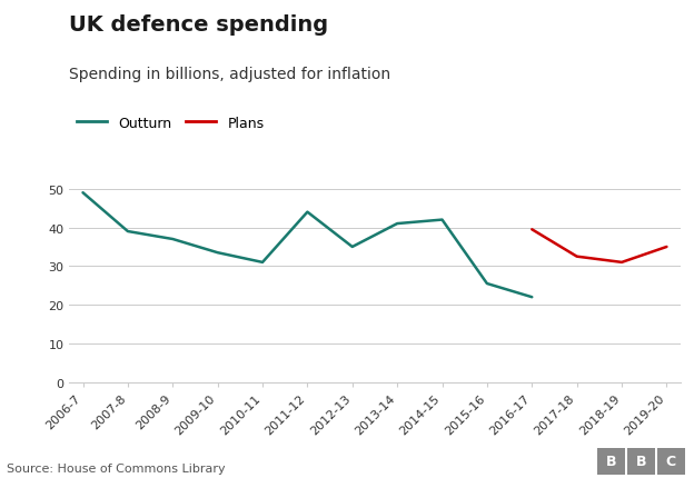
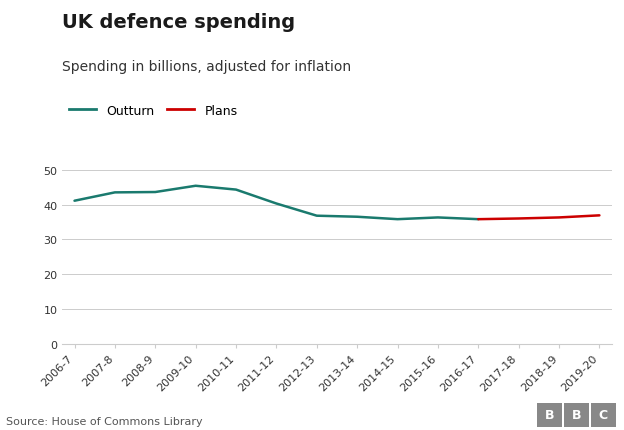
Outturn/2006-7: 49.0 -> 41.1
Outturn/2007-8: 39.0 -> 43.5
Outturn/2008-9: 37.0 -> 43.6
Outturn/2009-10: 33.5 -> 45.4
Outturn/2010-11: 31.0 -> 44.3
Outturn/2011-12: 44.0 -> 40.3
Outturn/2012-13: 35.0 -> 36.8
Outturn/2013-14: 41.0 -> 36.5
Outturn/2014-15: 42.0 -> 35.8
Outturn/2015-16: 25.5 -> 36.3
Outturn/2016-17: 22.0 -> 35.8
Plans/2016-17: 39.5 -> 35.8
Plans/2017-18: 32.5 -> 36.0
Plans/2018-19: 31.0 -> 36.3
Plans/2019-20: 35.0 -> 36.9
